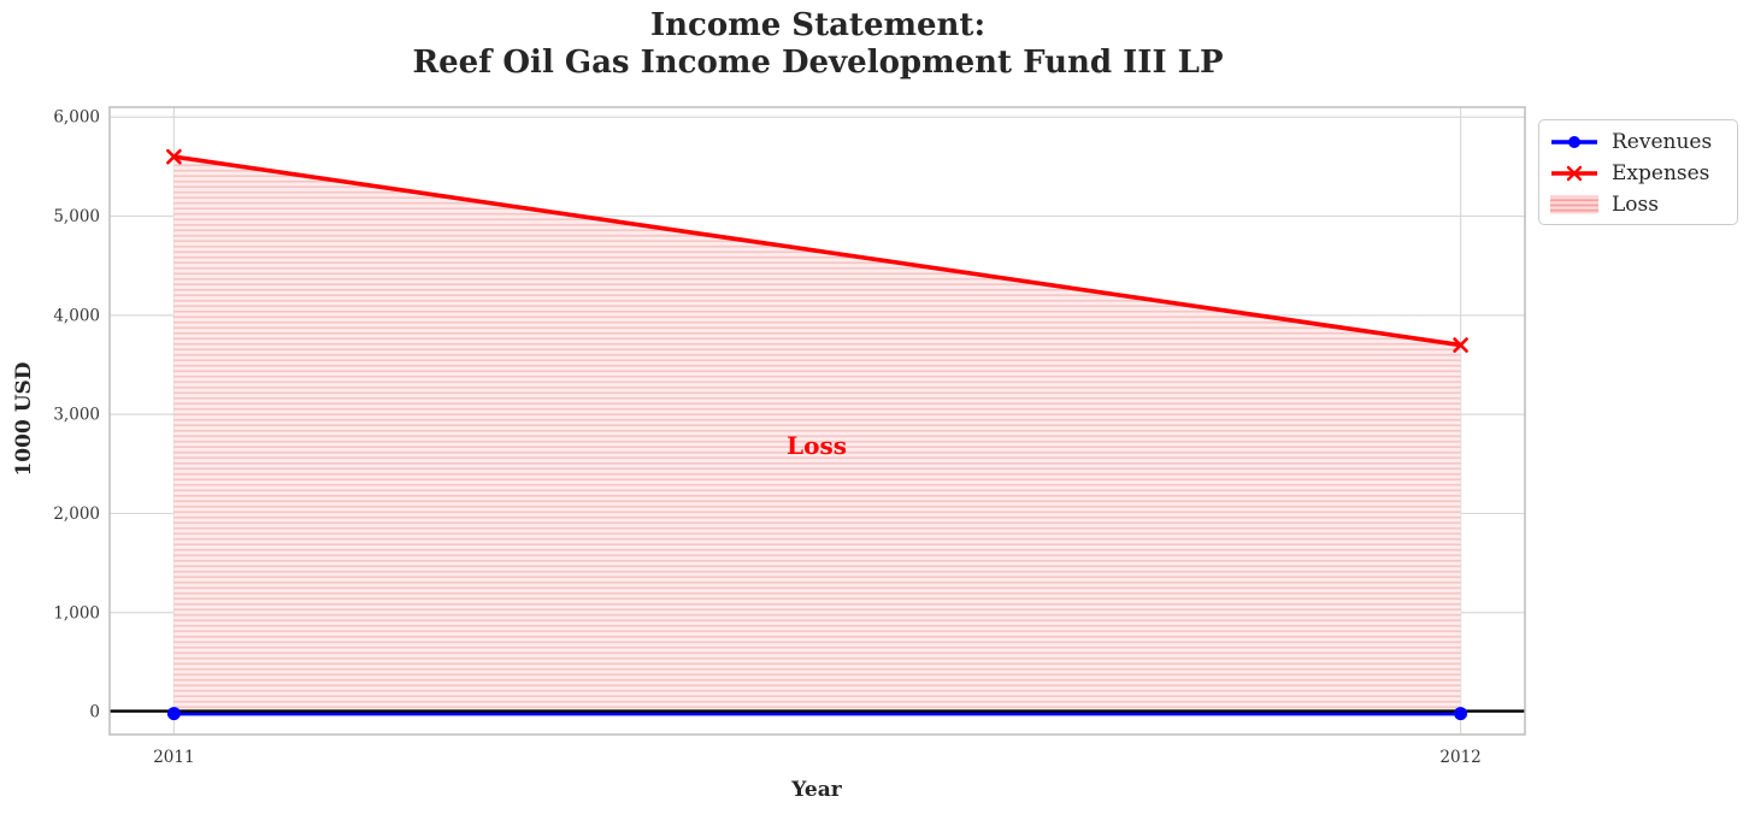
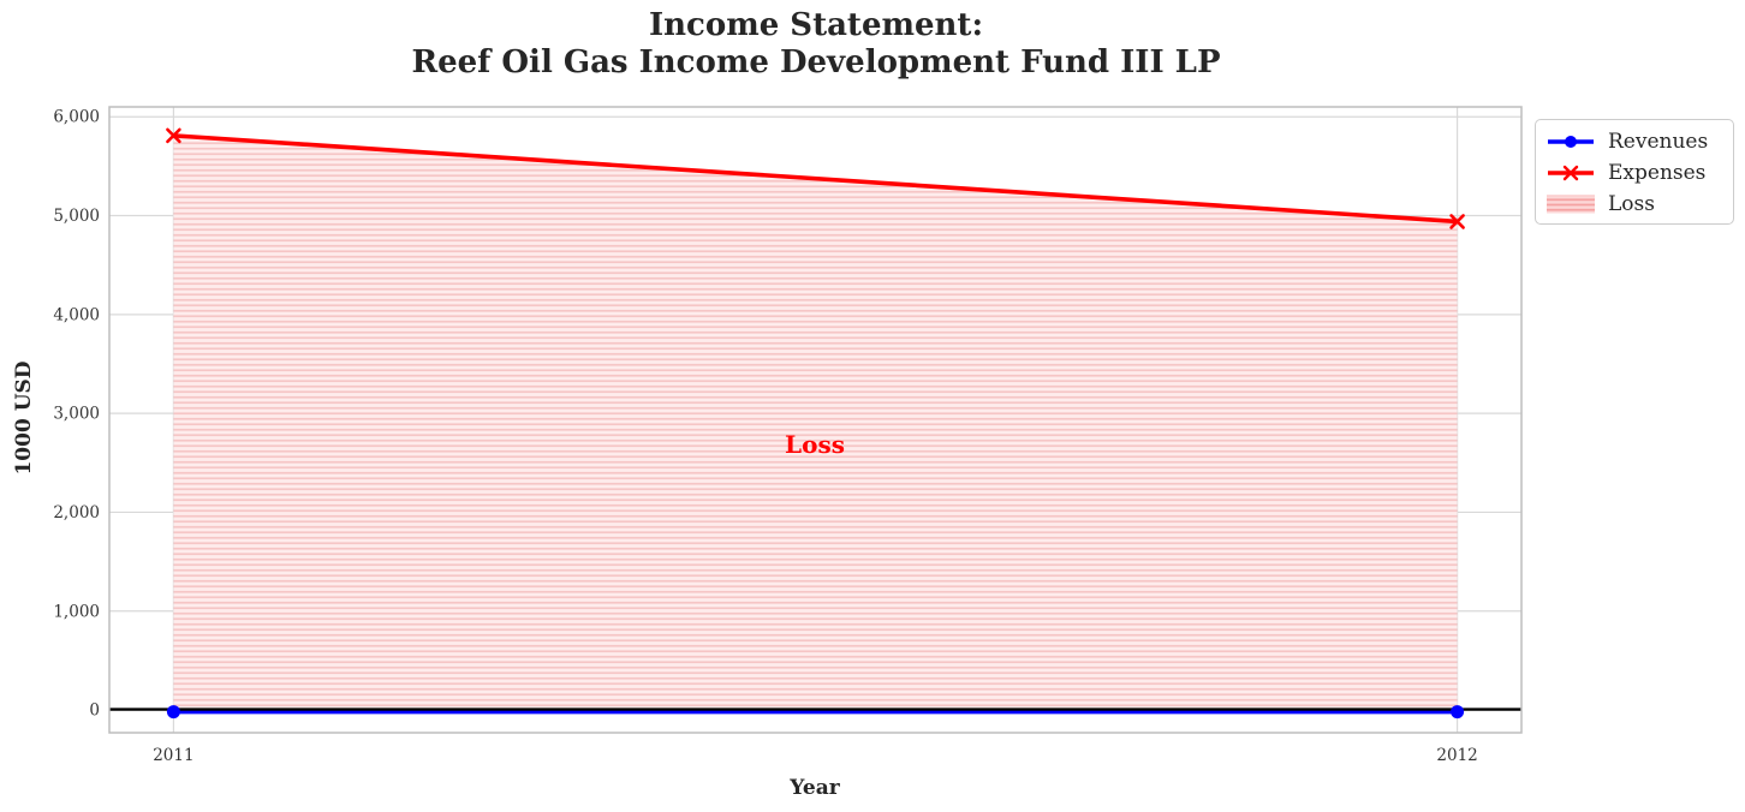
Expenses/2011: 5600 -> 5800
Expenses/2012: 3700 -> 4900
